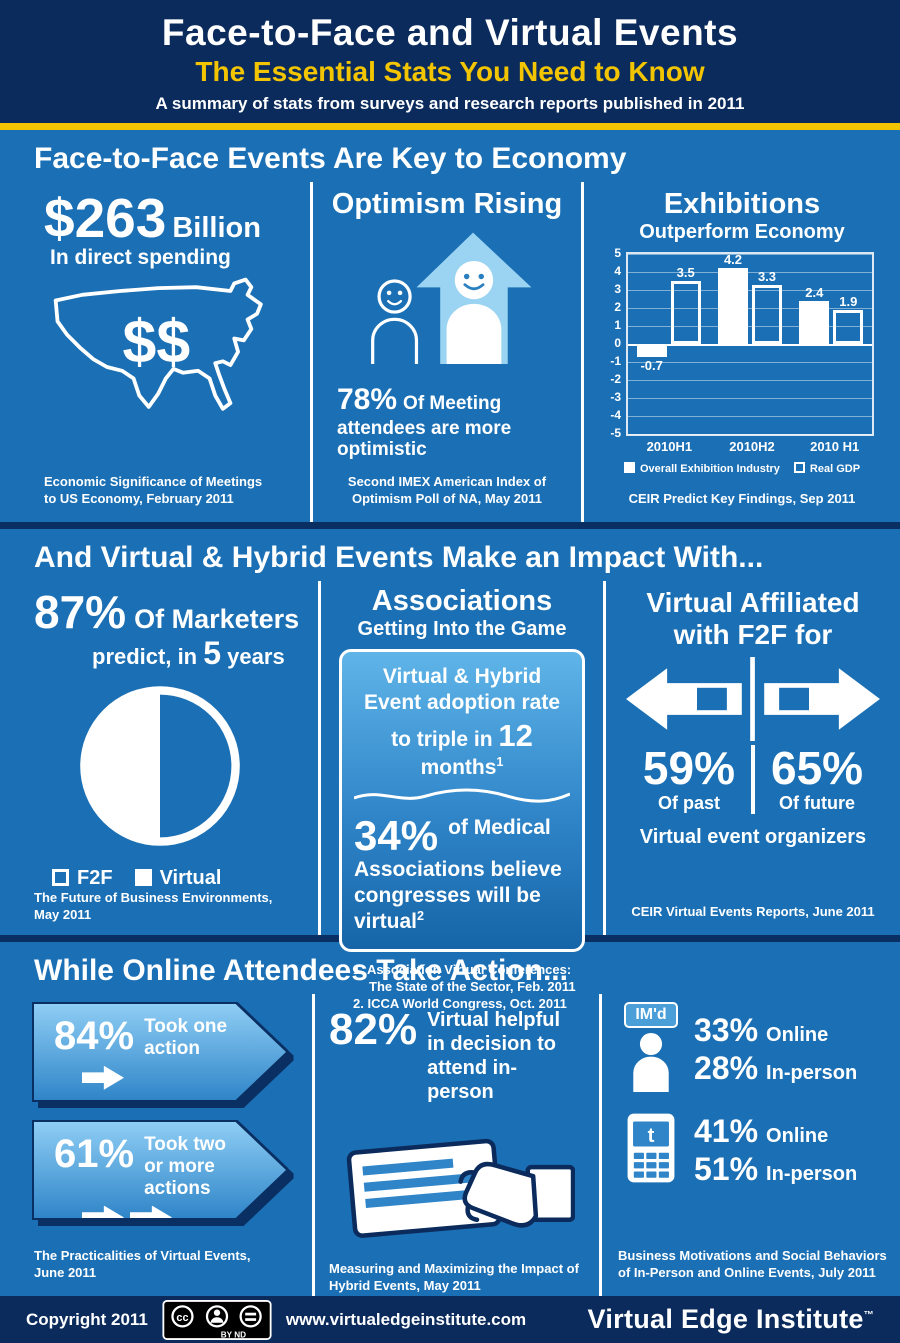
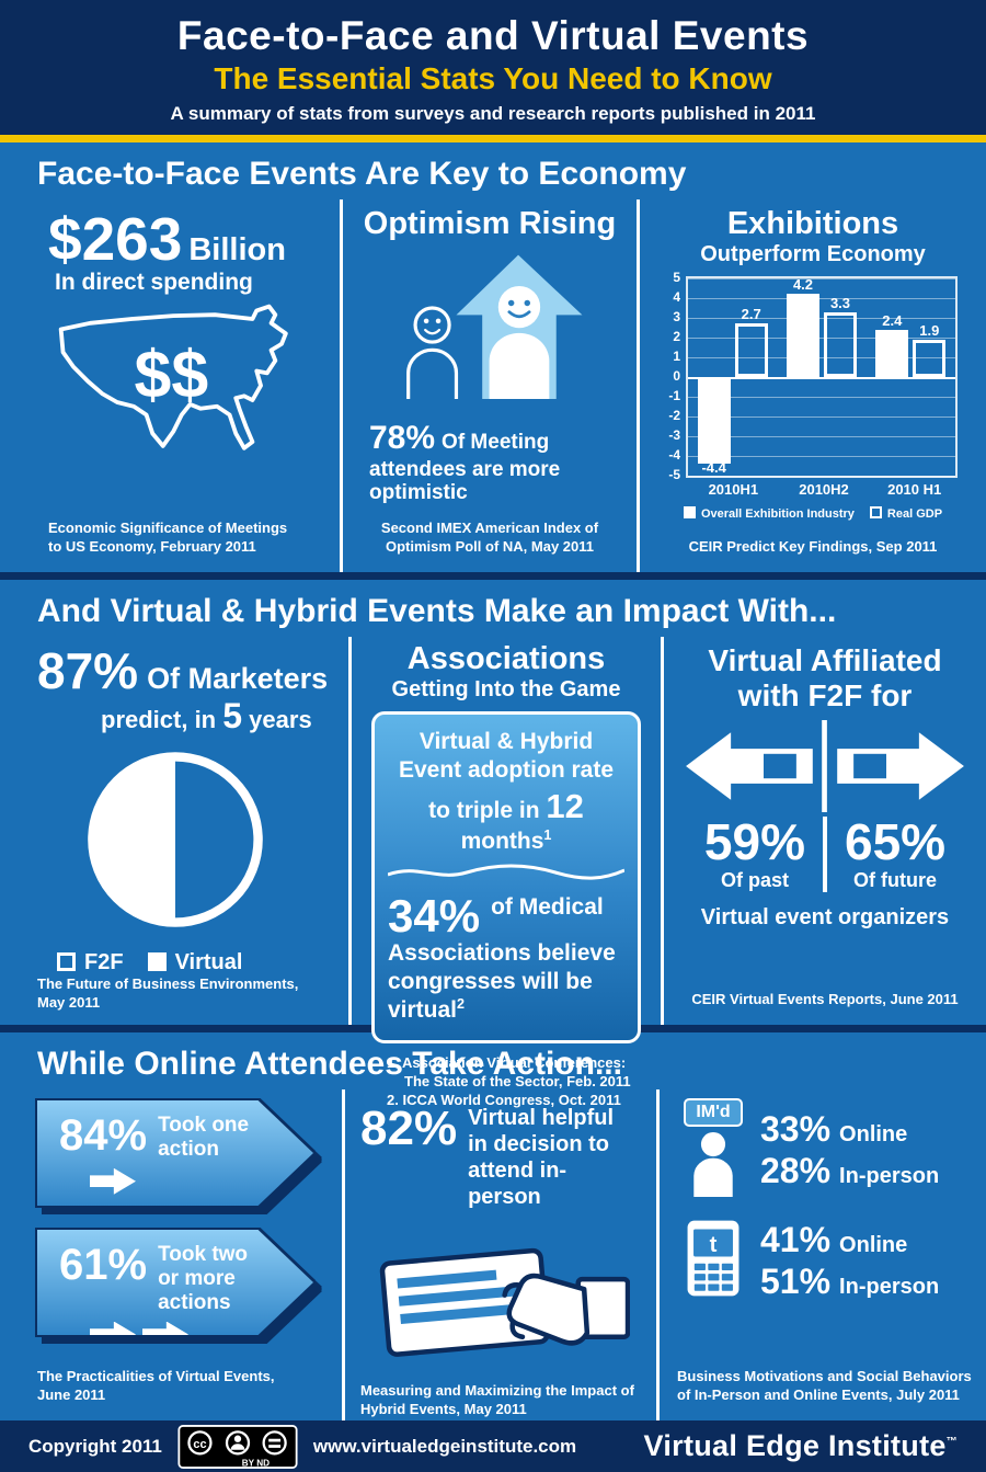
Exhibitions Outperform Economy/Overall Exhibition Industry/2010H1: -0.7 -> -4.4
Exhibitions Outperform Economy/Real GDP/2010H1: 3.5 -> 2.7
